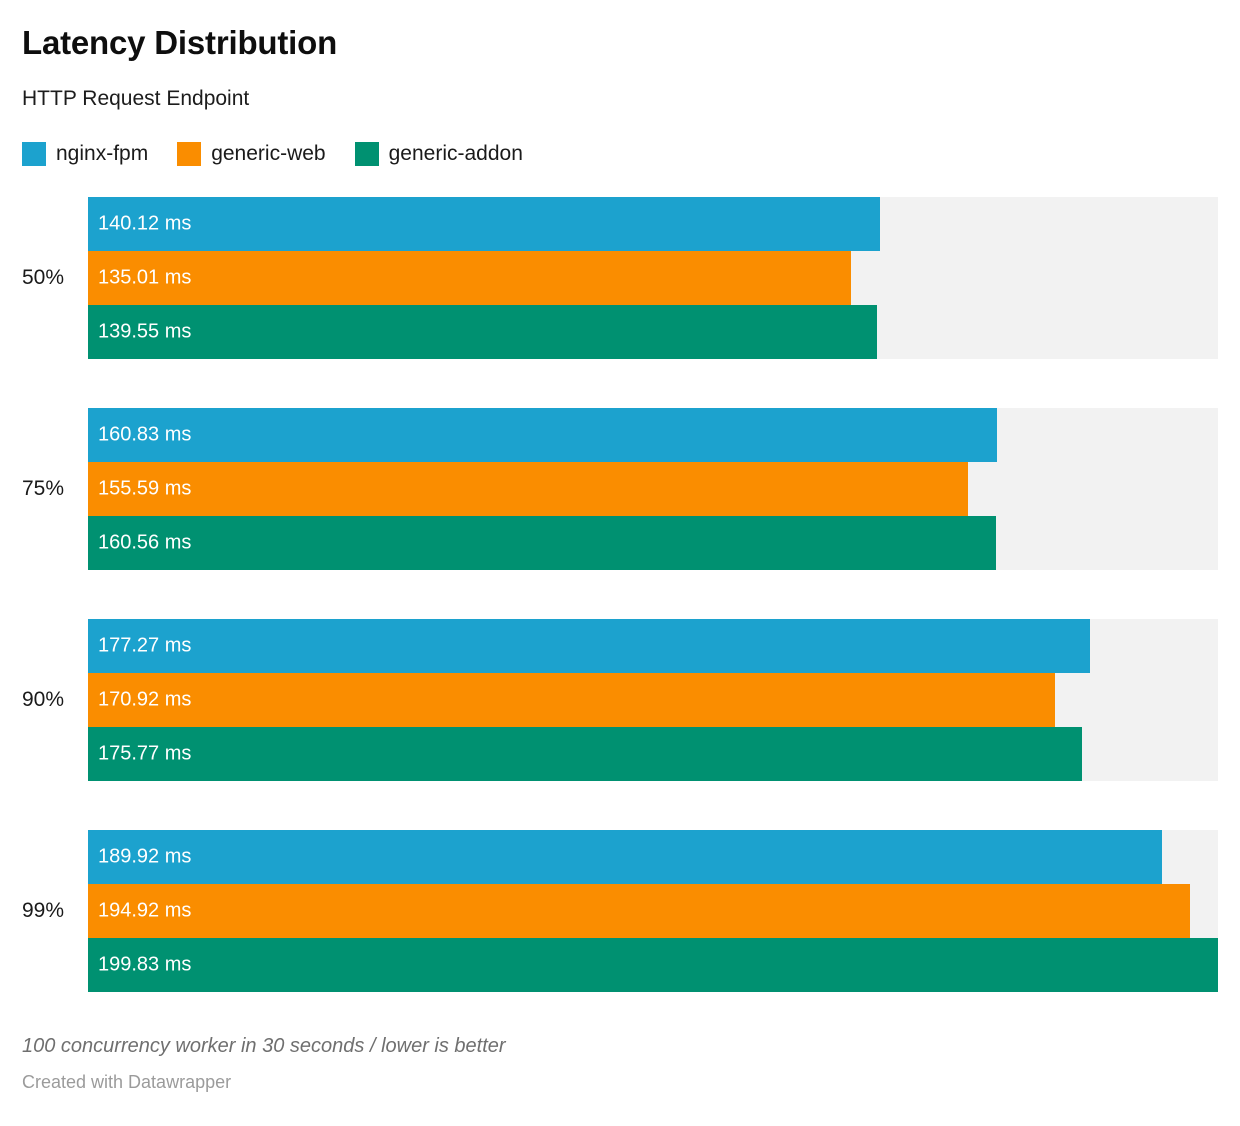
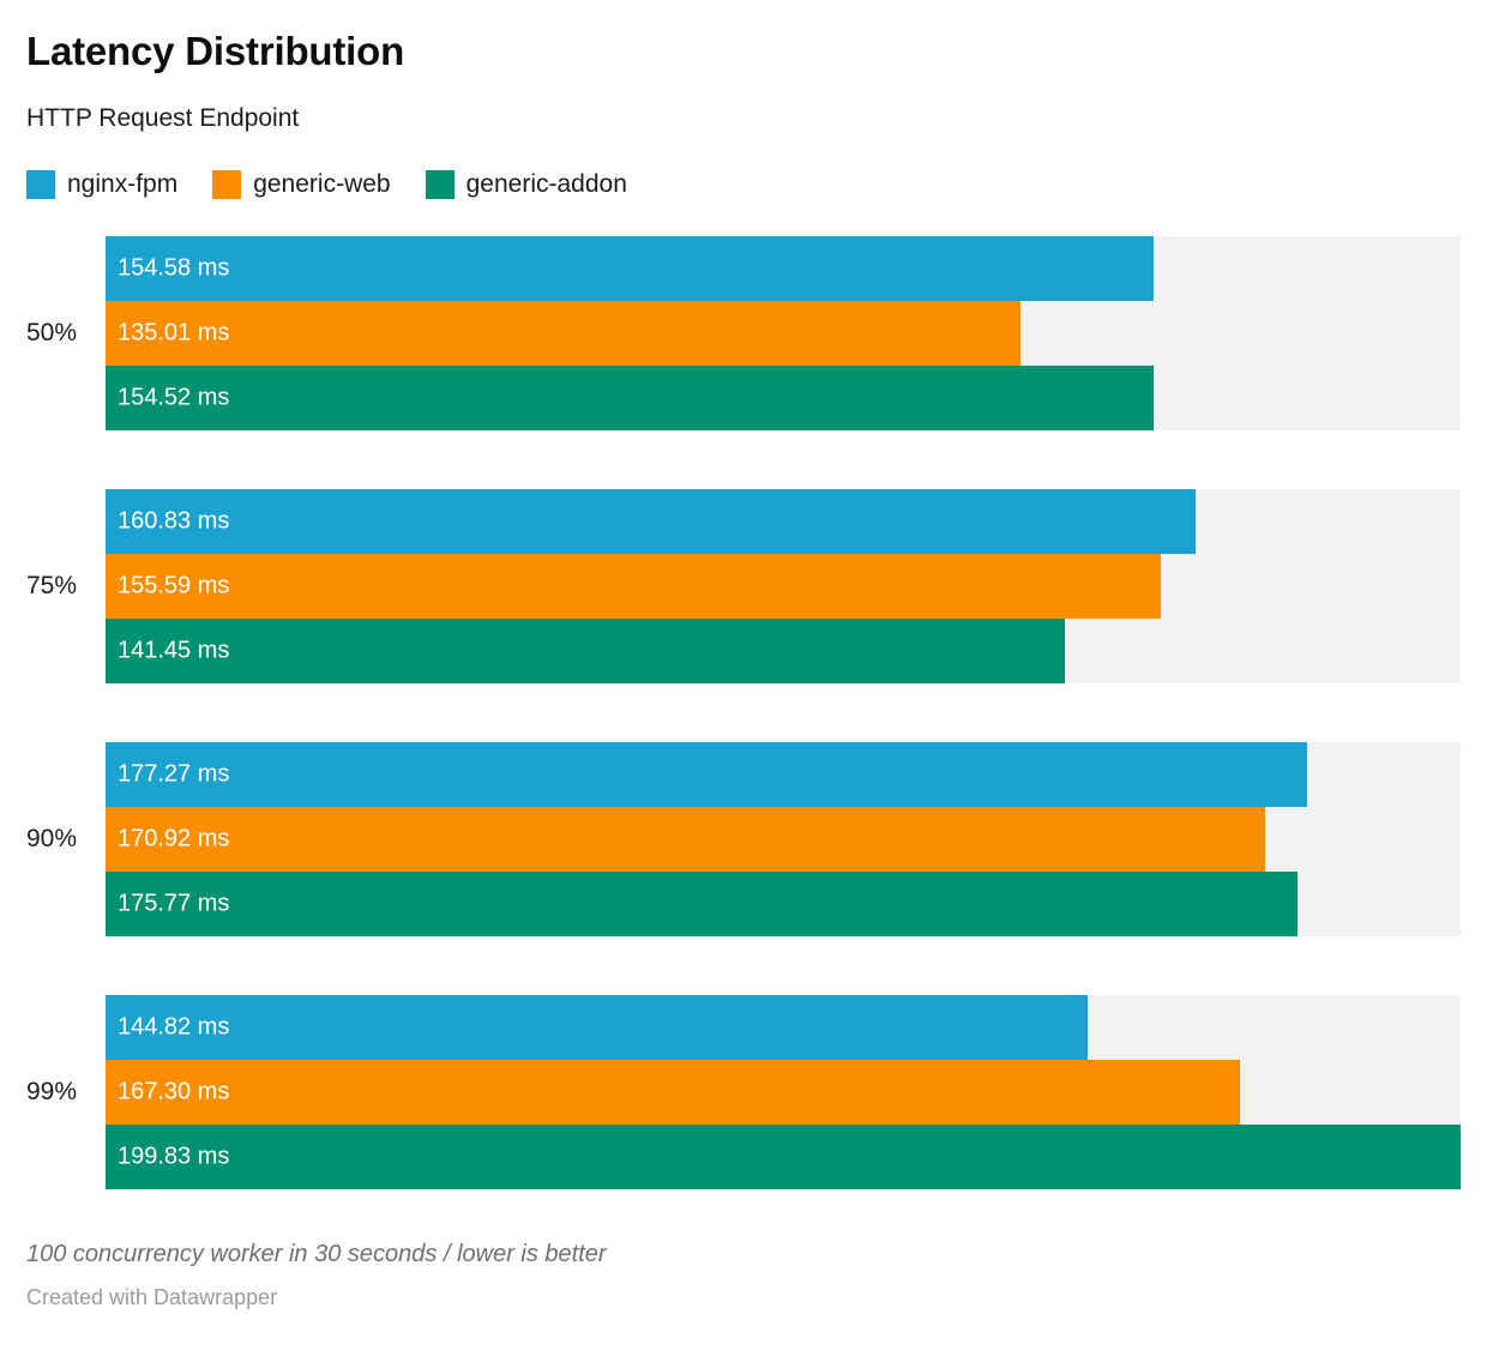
nginx-fpm/50%: 140.12 -> 154.58
generic-addon/50%: 139.55 -> 154.52
generic-addon/75%: 160.56 -> 141.45
nginx-fpm/99%: 189.92 -> 144.82
generic-web/99%: 194.92 -> 167.30
